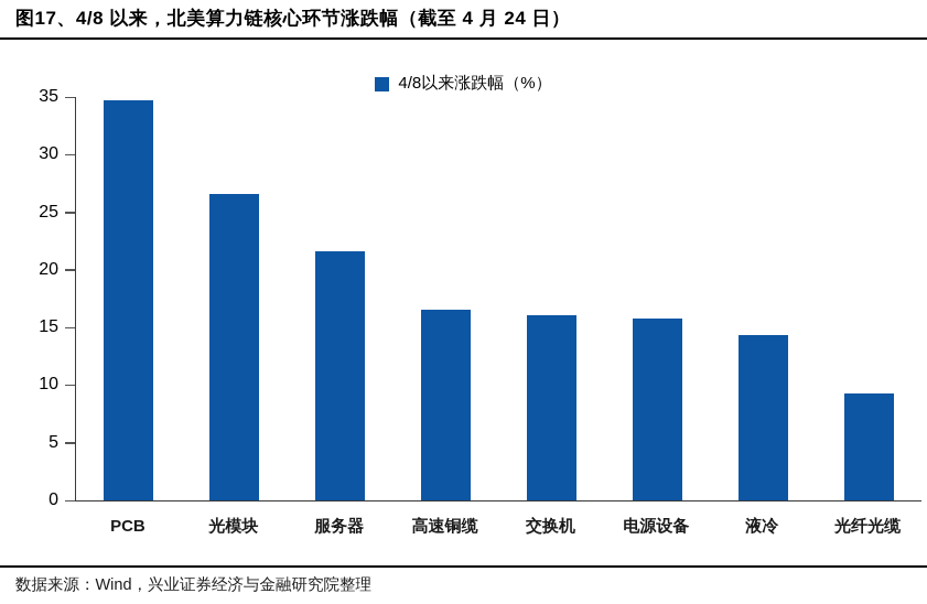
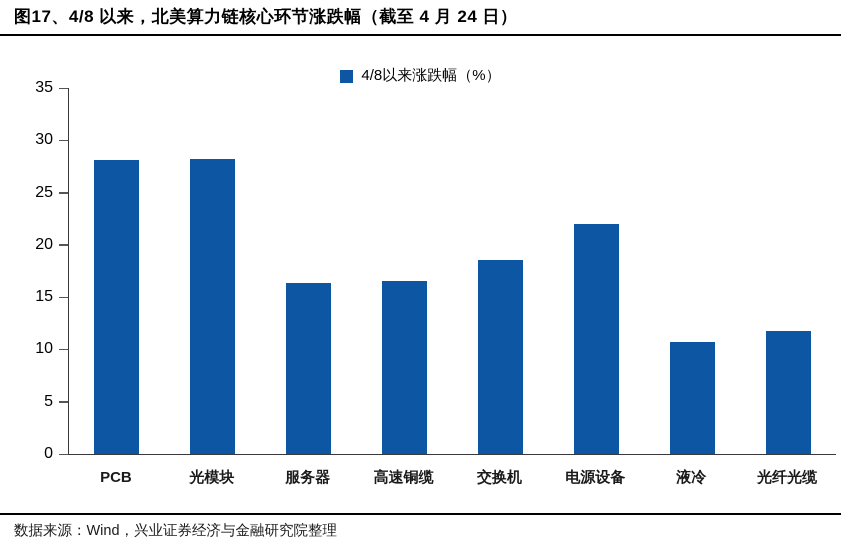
PCB: 34.7 -> 28.1
光模块: 26.6 -> 28.2
服务器: 21.6 -> 16.4
交换机: 16.1 -> 18.6
电源设备: 15.8 -> 22.0
液冷: 14.3 -> 10.7
光纤光缆: 9.3 -> 11.8
